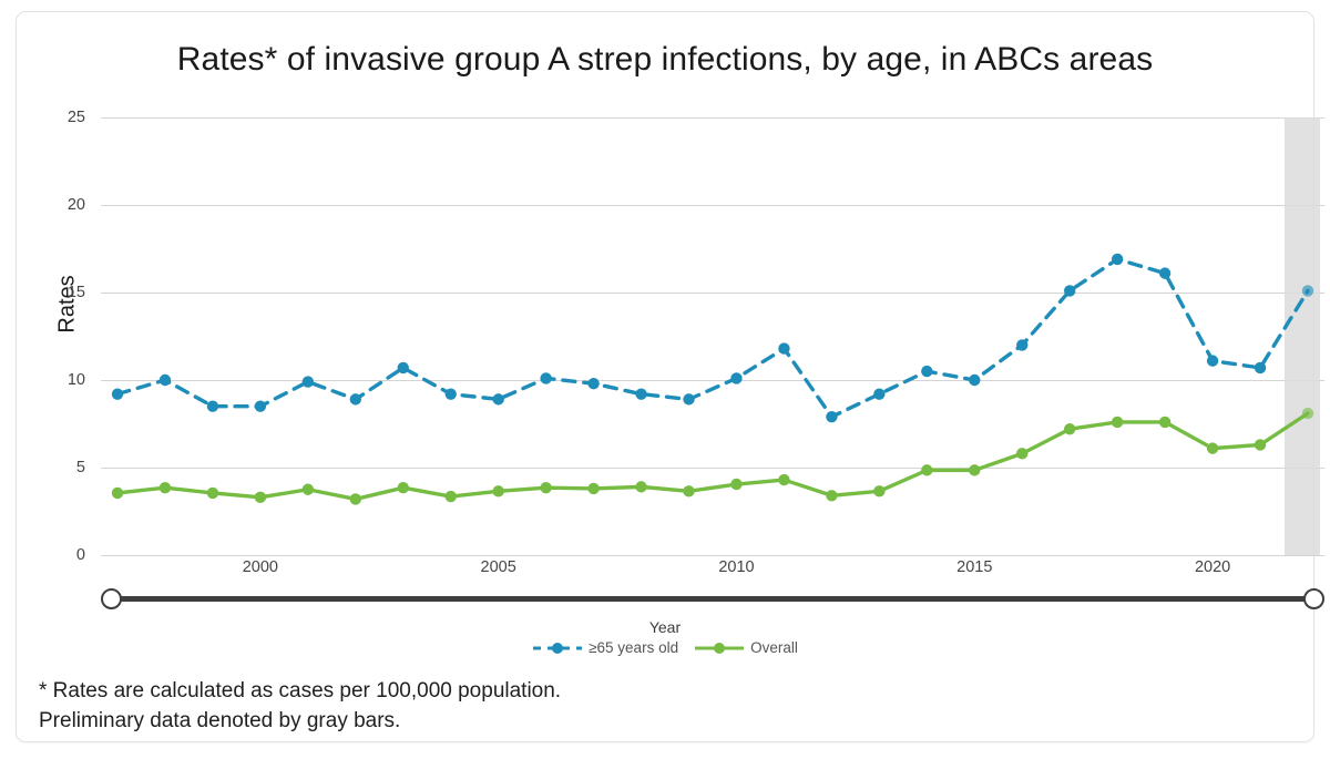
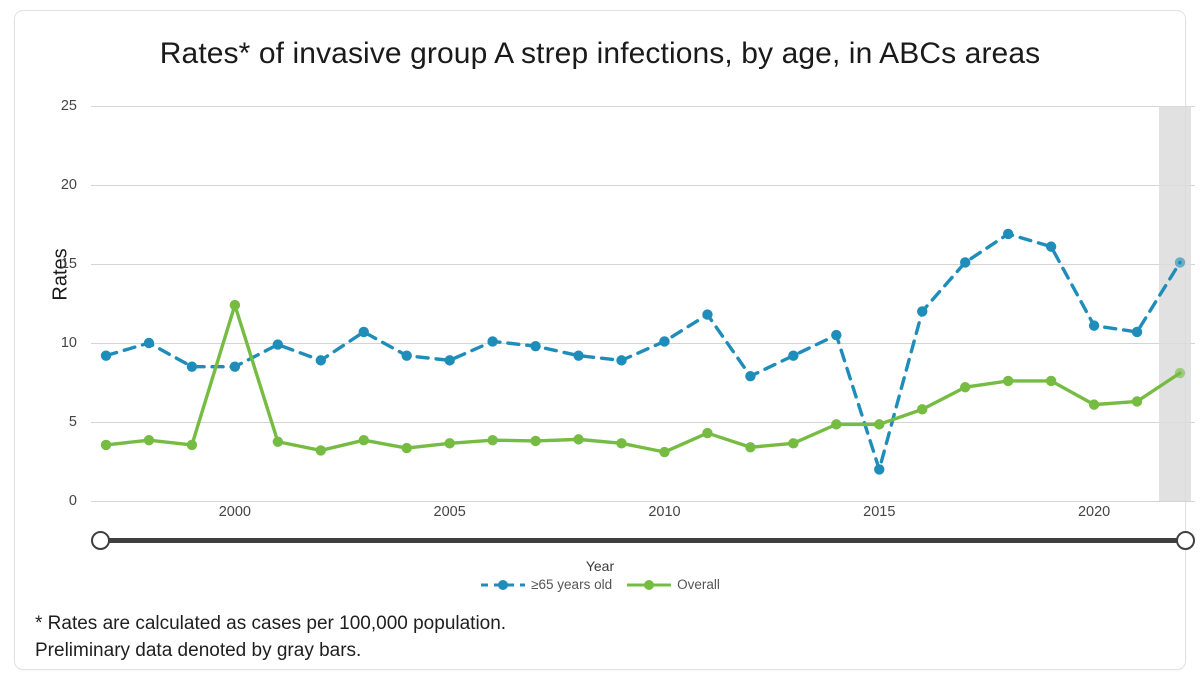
Overall/2000: 3.3 -> 12.4
Overall/2010: 4.0 -> 3.1
≥65 years old/2015: 10.0 -> 2.0
